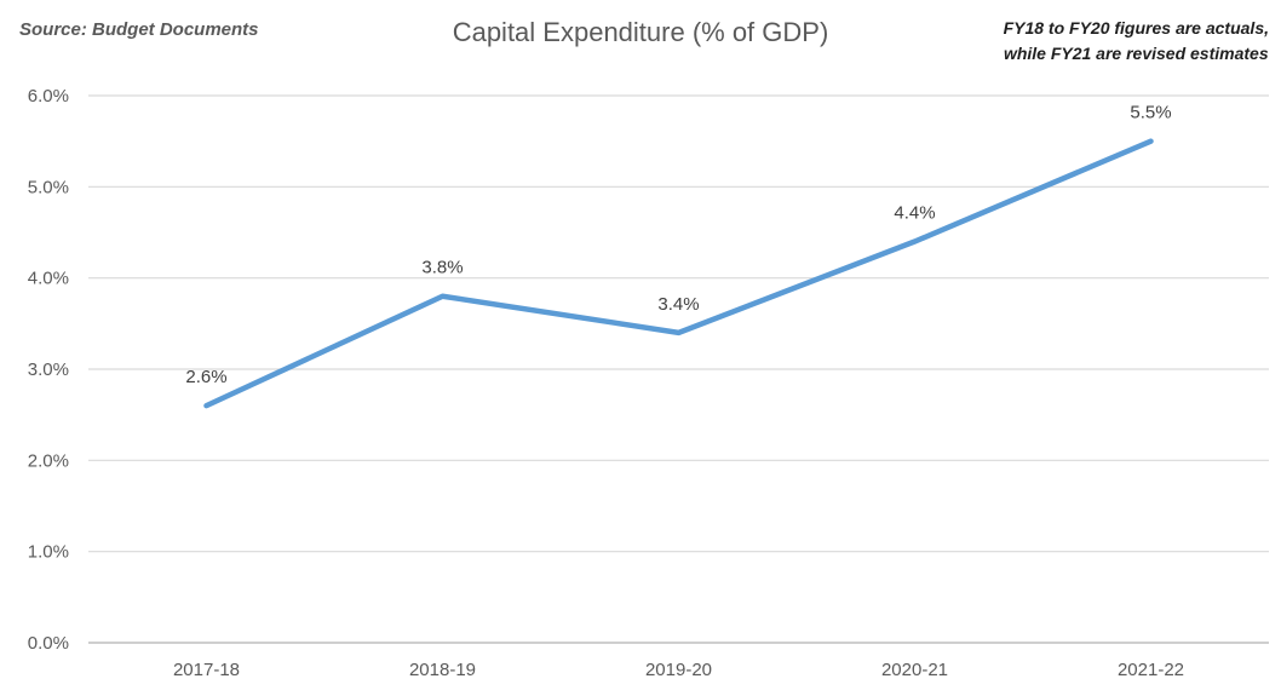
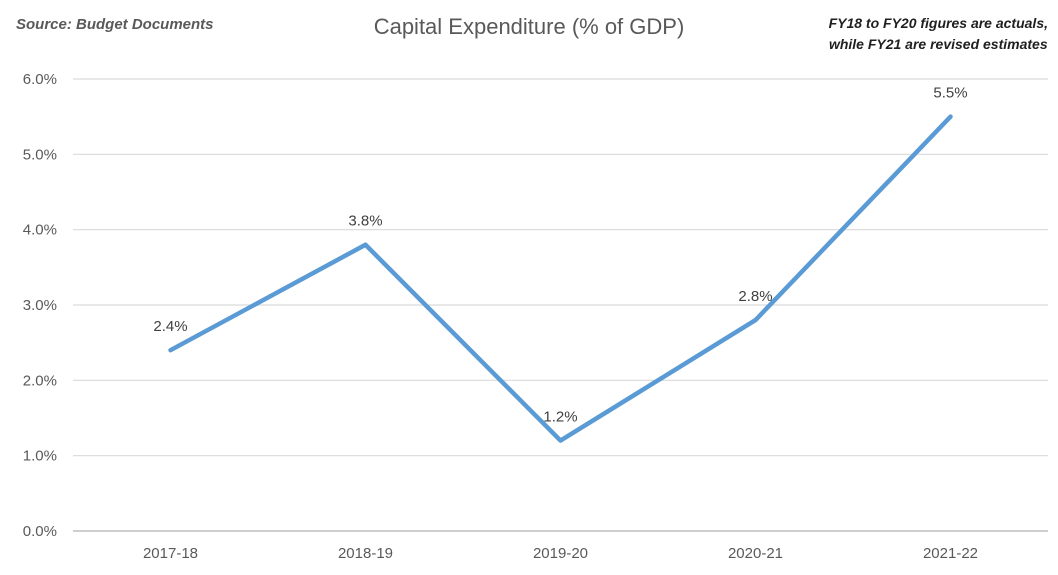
2017-18: 2.6% -> 2.4%
2019-20: 3.4% -> 1.2%
2020-21: 4.4% -> 2.8%
